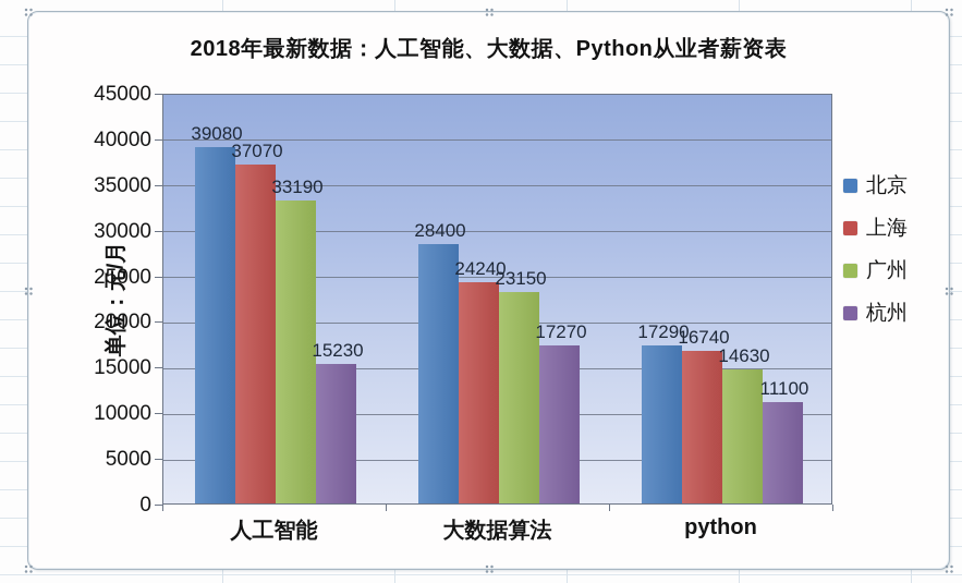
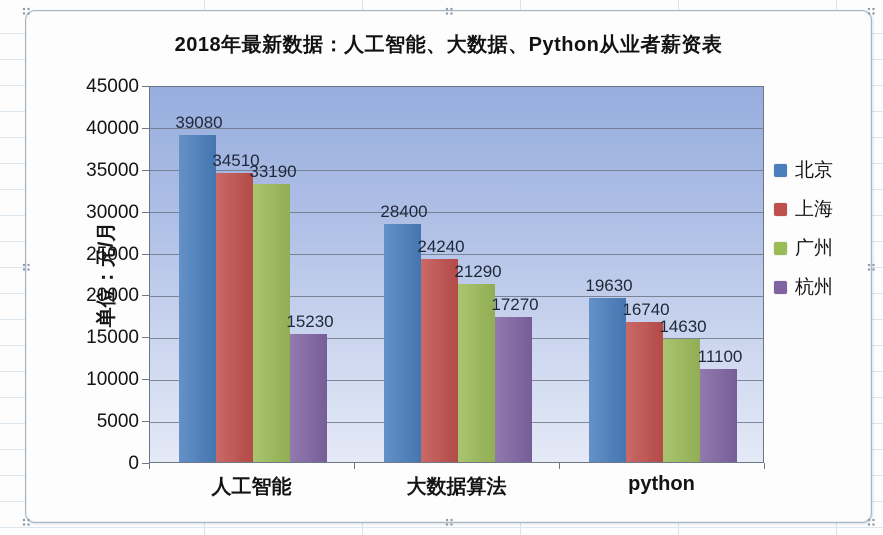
上海/人工智能: 37070 -> 34510
广州/大数据算法: 23150 -> 21290
北京/python: 17290 -> 19630
